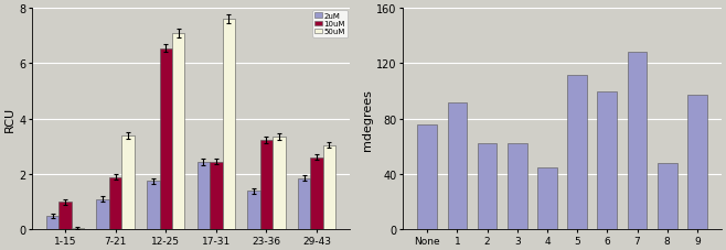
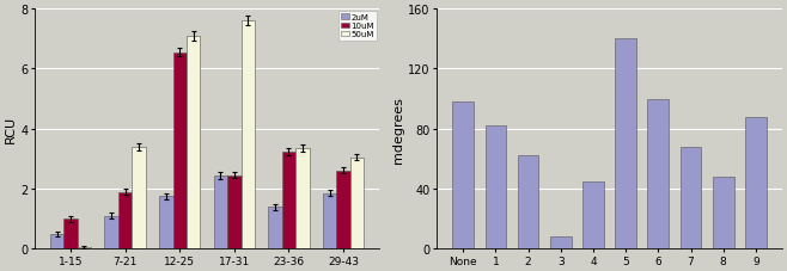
None: 76 -> 98
1: 92 -> 82
3: 62 -> 8
5: 112 -> 140
7: 128 -> 68
9: 97 -> 88
